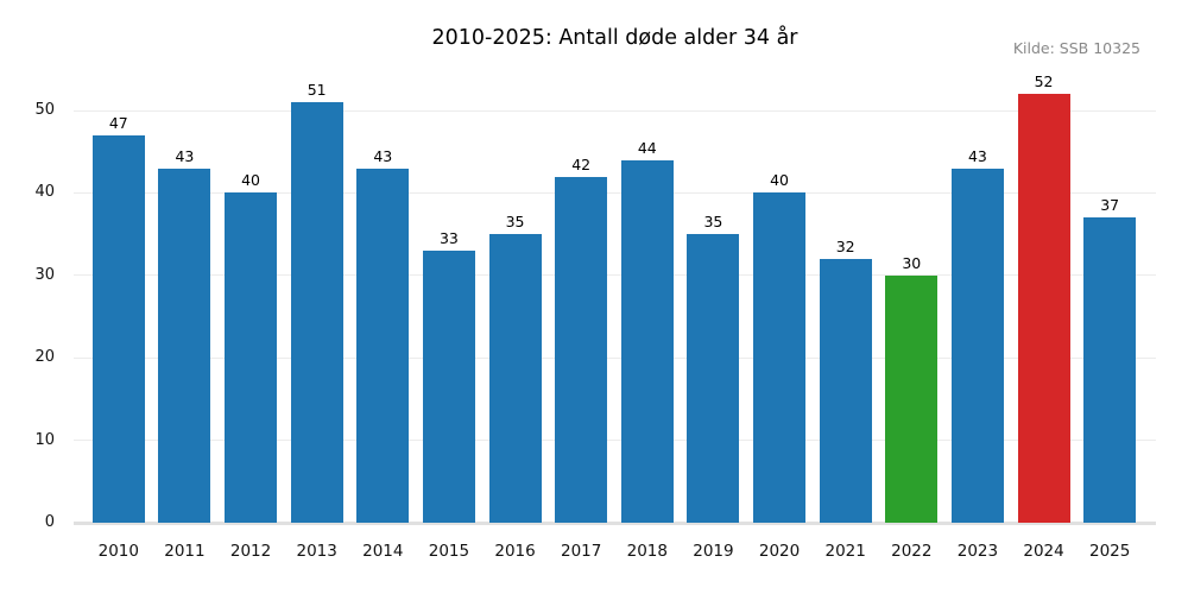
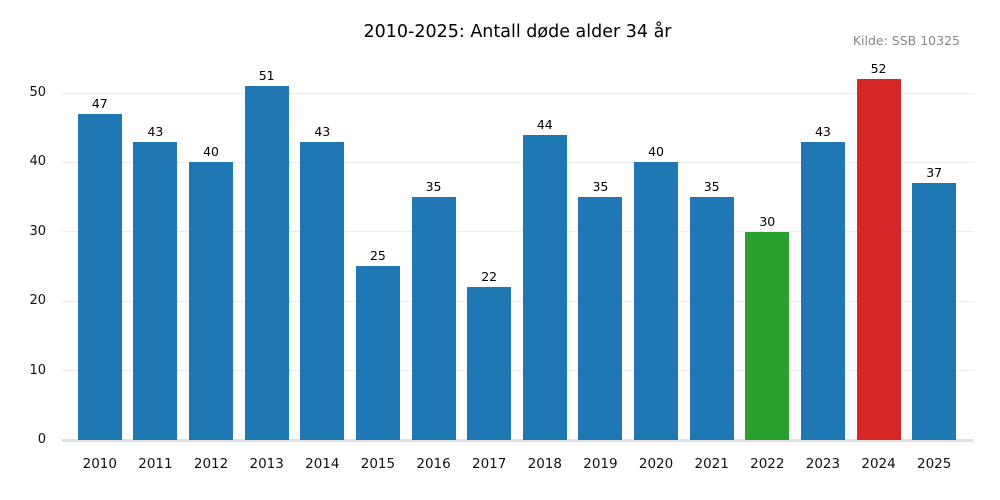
2015: 33 -> 25
2017: 42 -> 22
2021: 32 -> 35
